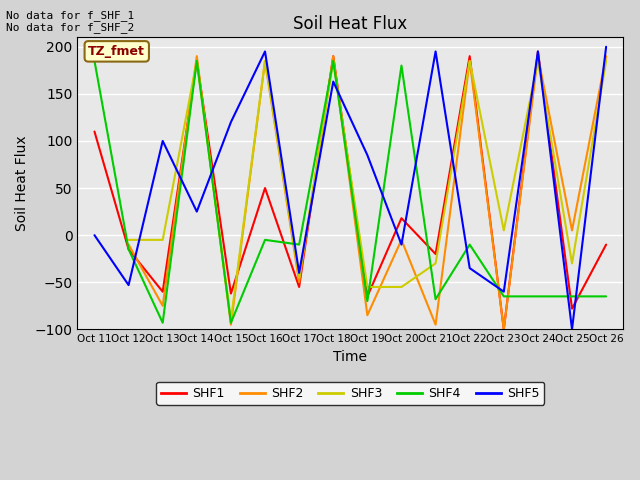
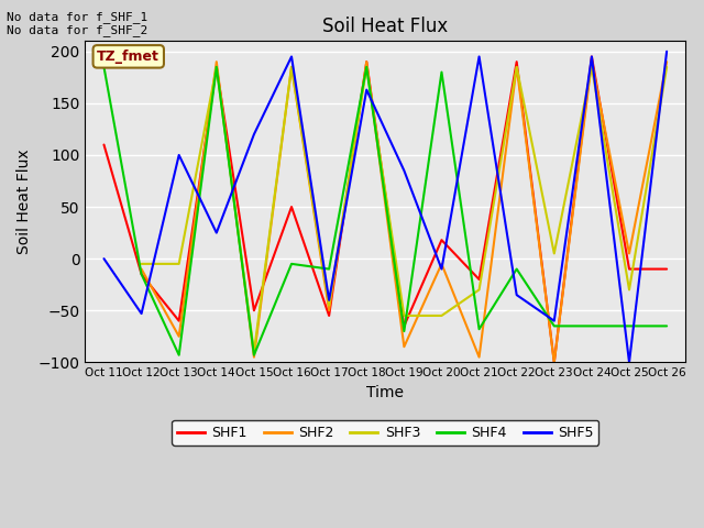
SHF1/Oct 15: -62 -> -50
SHF1/Oct 25: -78 -> -10
